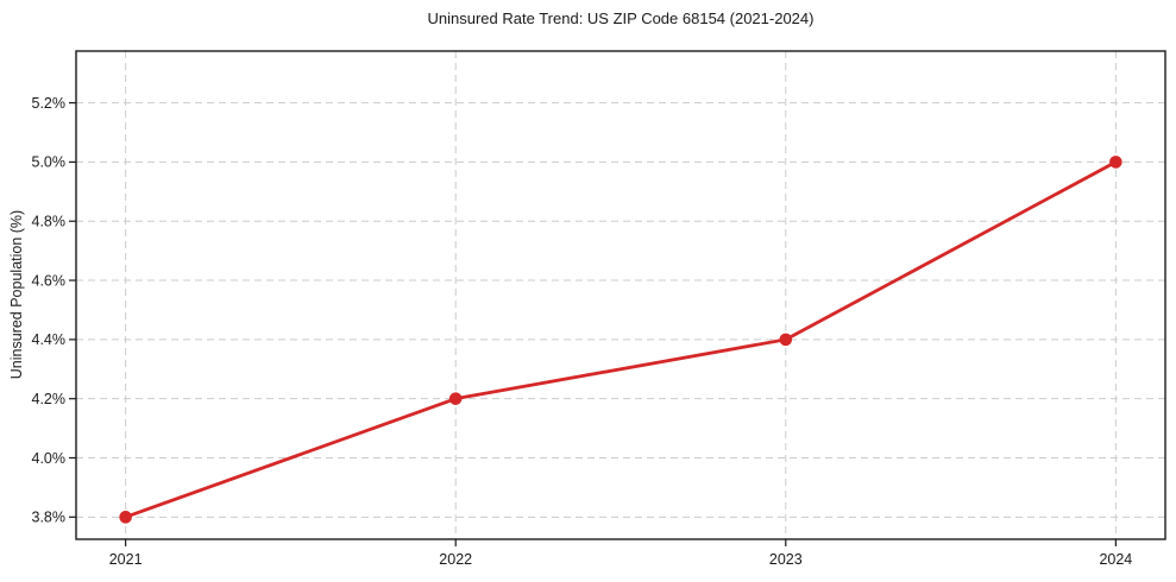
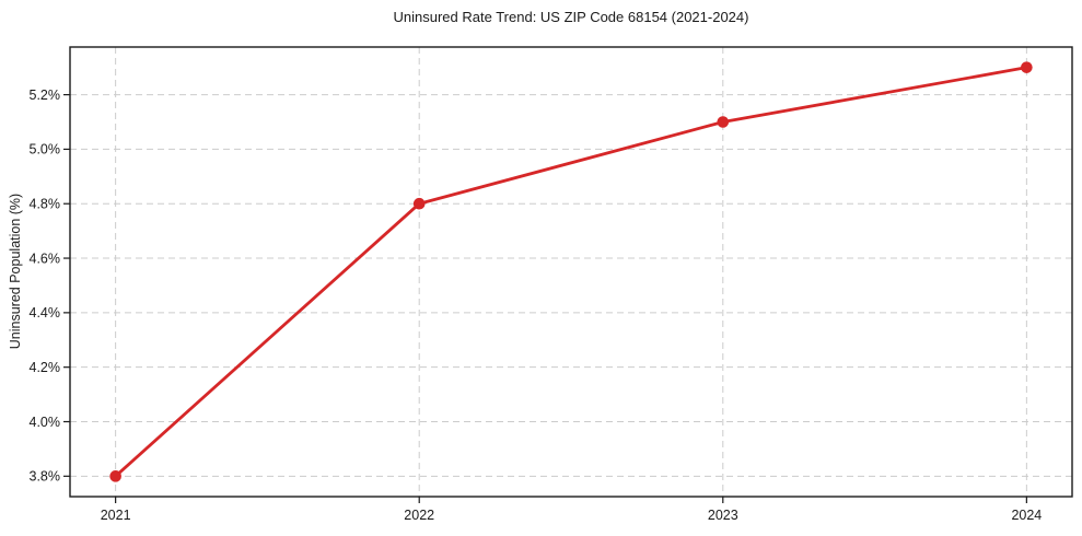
2022: 4.2% -> 4.8%
2023: 4.4% -> 5.1%
2024: 5.0% -> 5.3%
